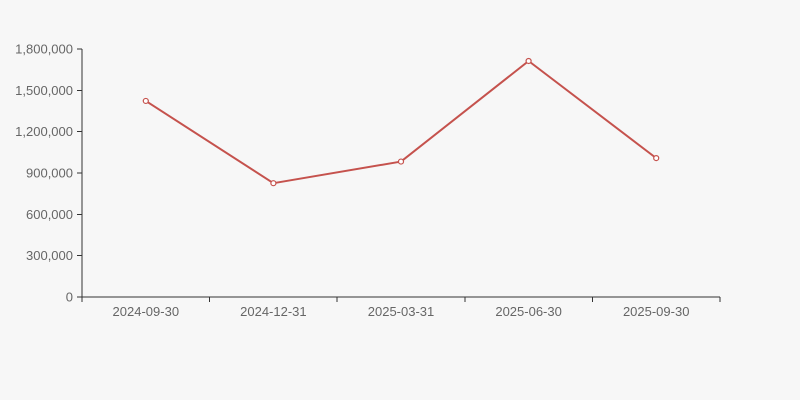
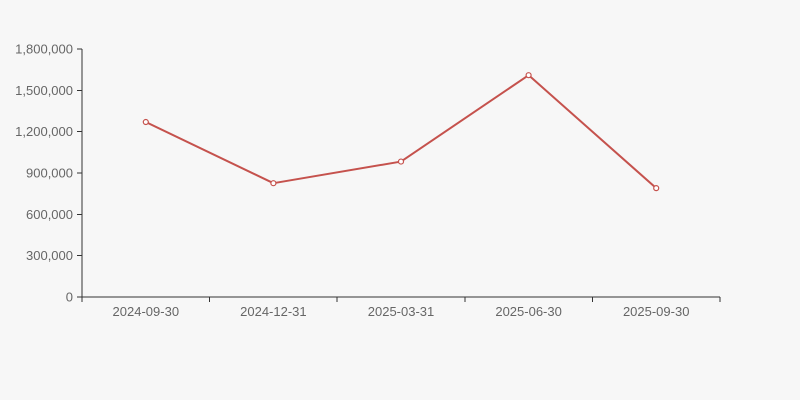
2024-09-30: 1420000 -> 1270000
2025-06-30: 1710000 -> 1610000
2025-09-30: 1010000 -> 790000
